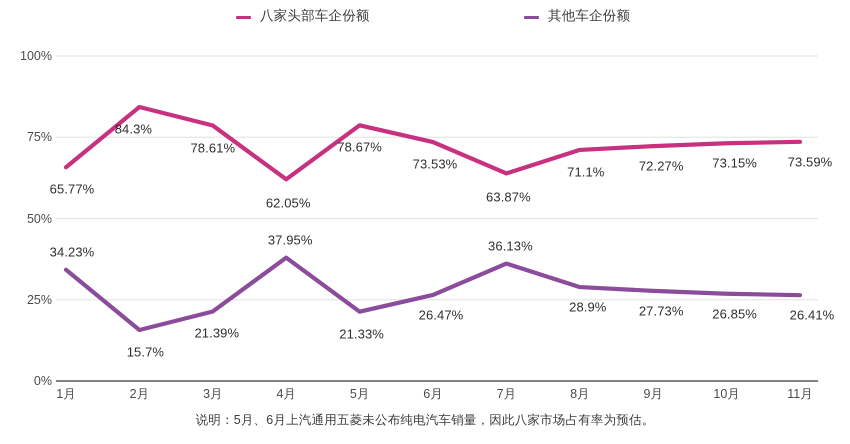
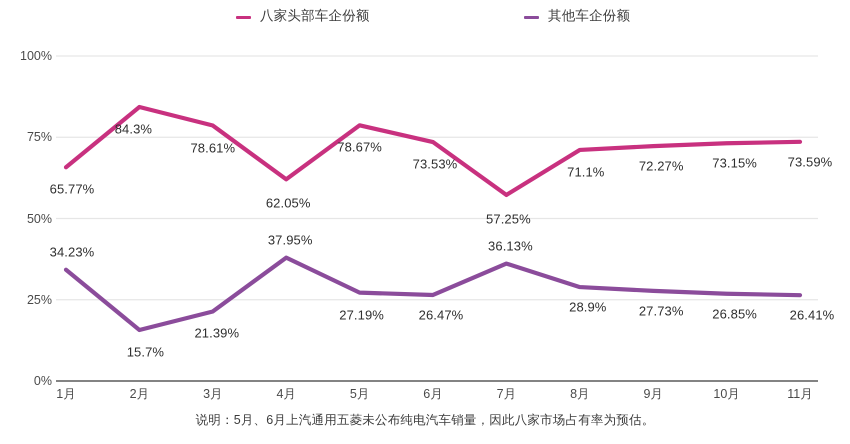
其他车企份额/5月: 21.33% -> 27.19%
八家头部车企份额/7月: 63.87% -> 57.25%
